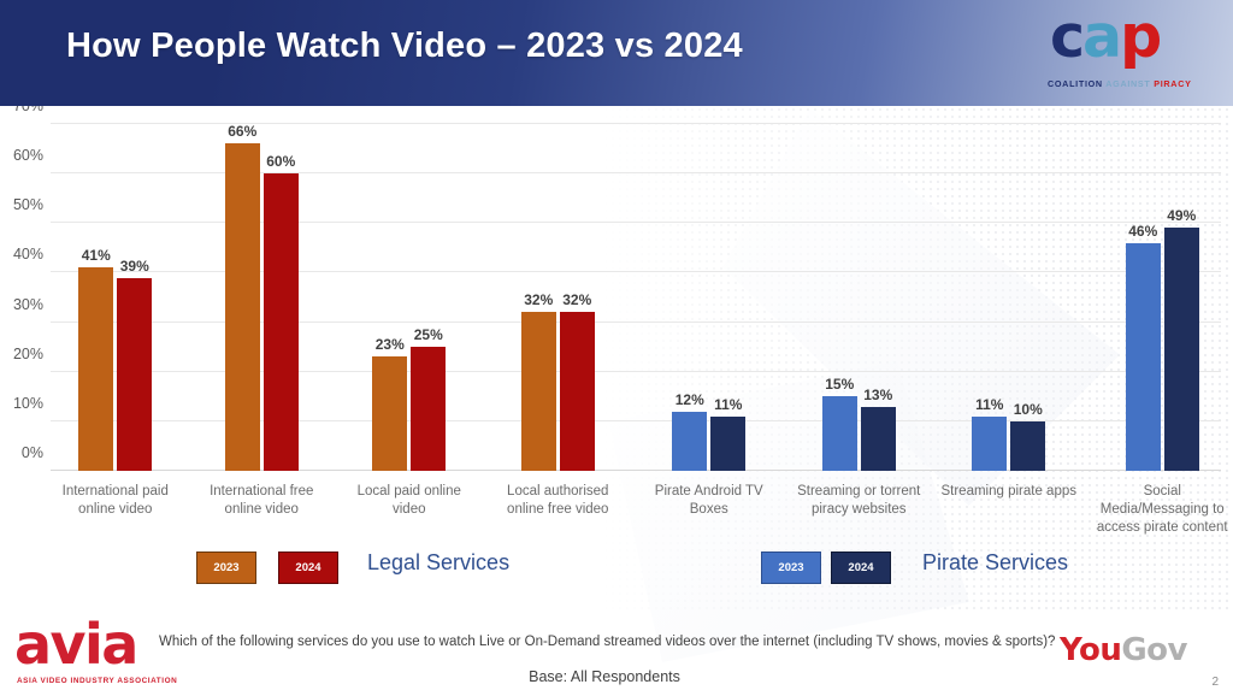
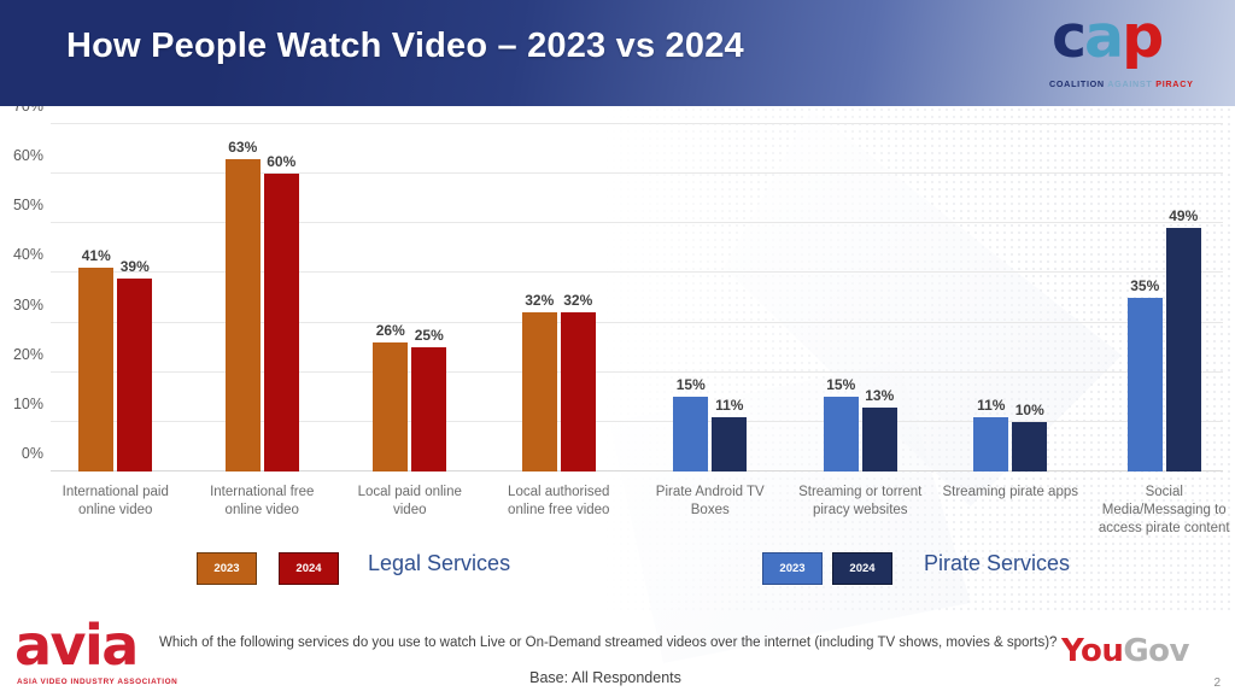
2023/International free online video: 66% -> 63%
2023/Local paid online video: 23% -> 26%
2023/Pirate Android TV Boxes: 12% -> 15%
2023/Social Media/Messaging to access pirate content: 46% -> 35%
